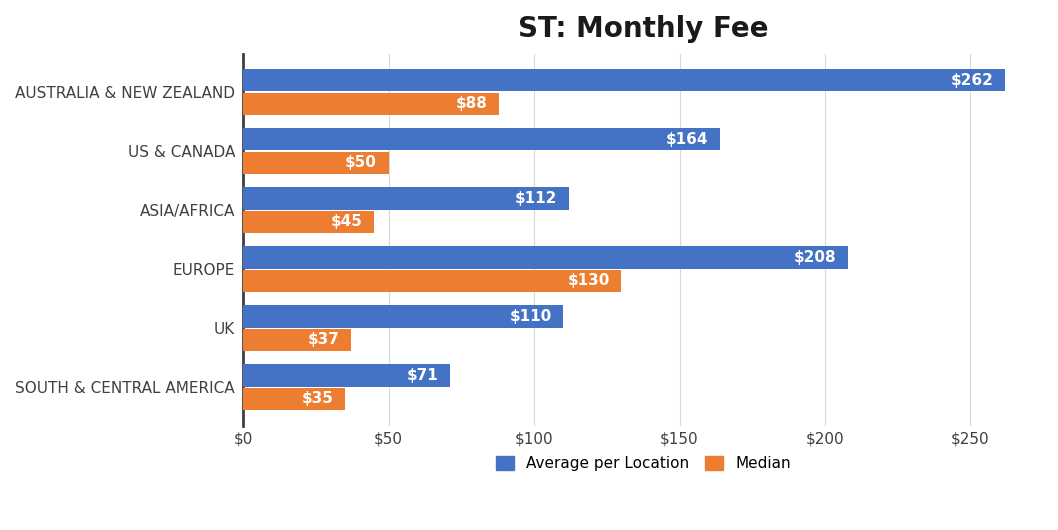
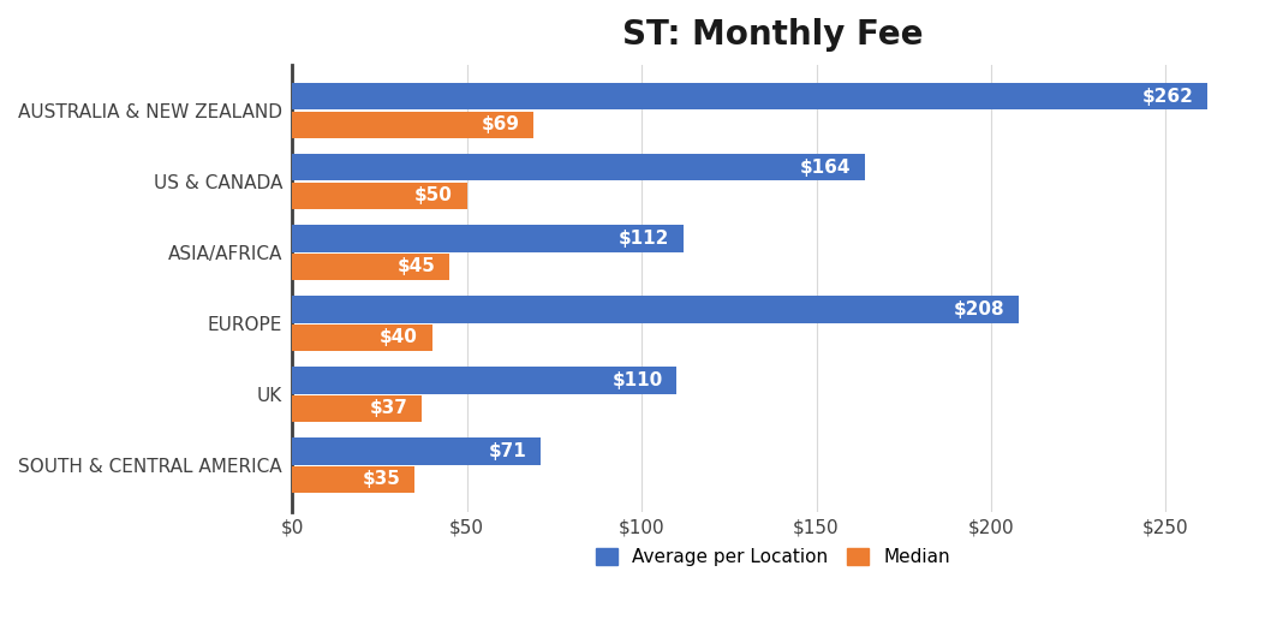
Median/AUSTRALIA & NEW ZEALAND: $88 -> $69
Median/EUROPE: $130 -> $40
